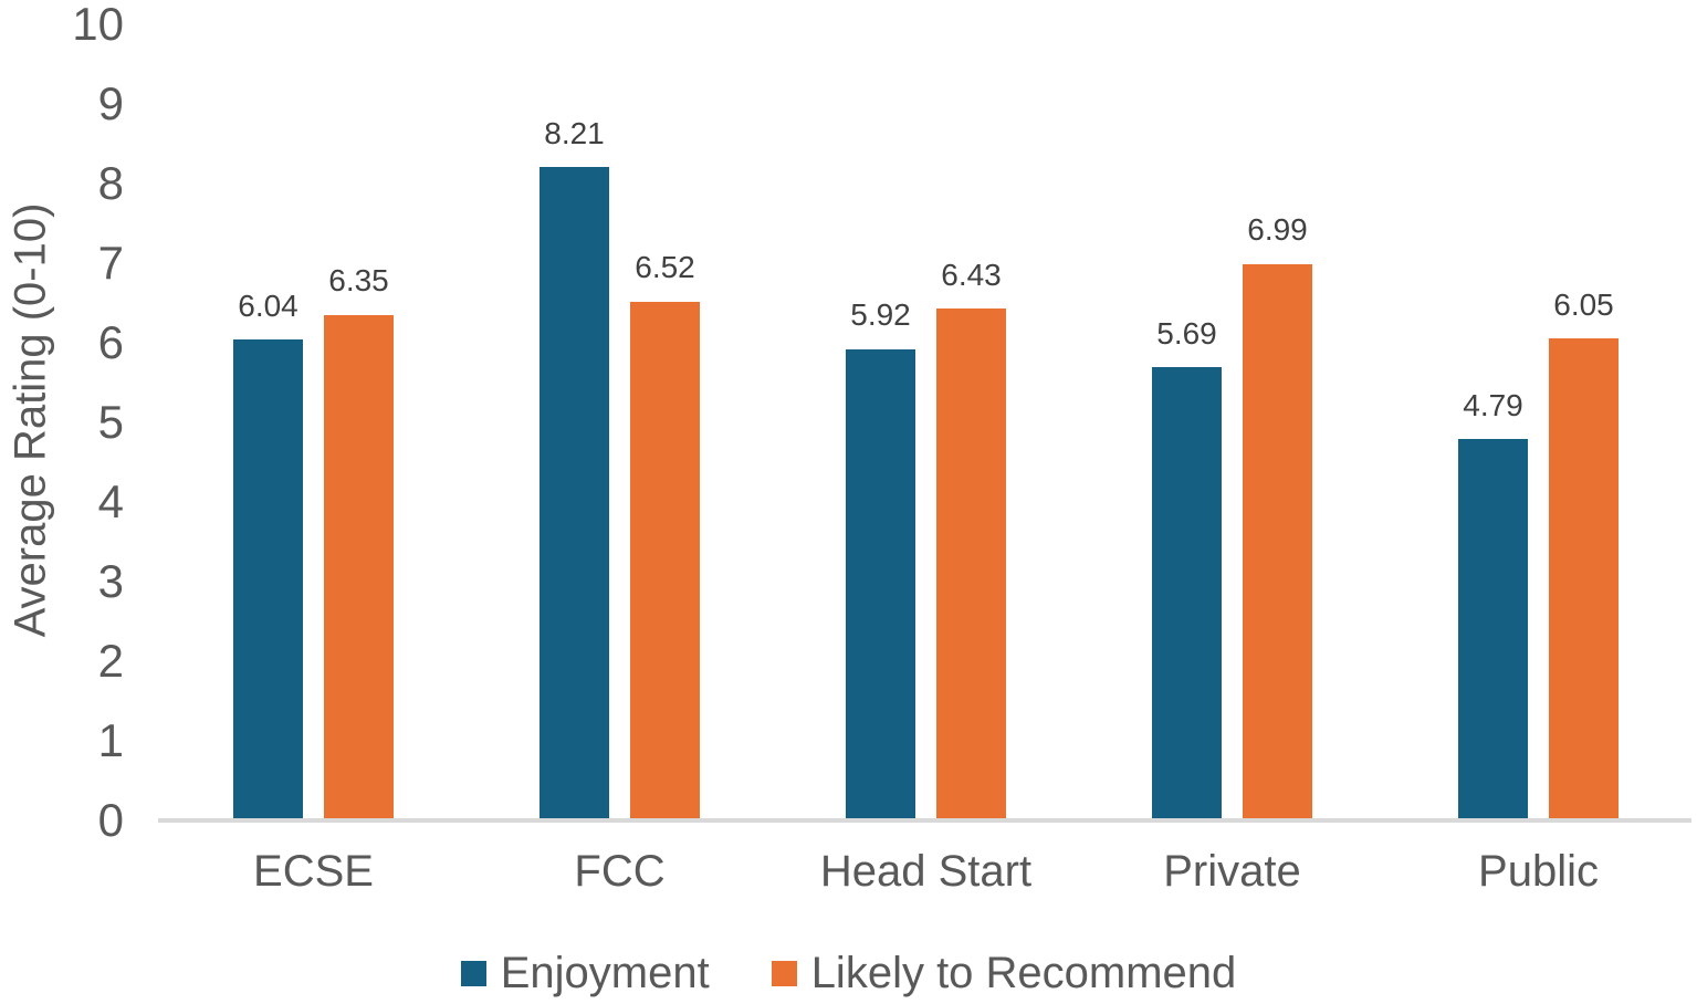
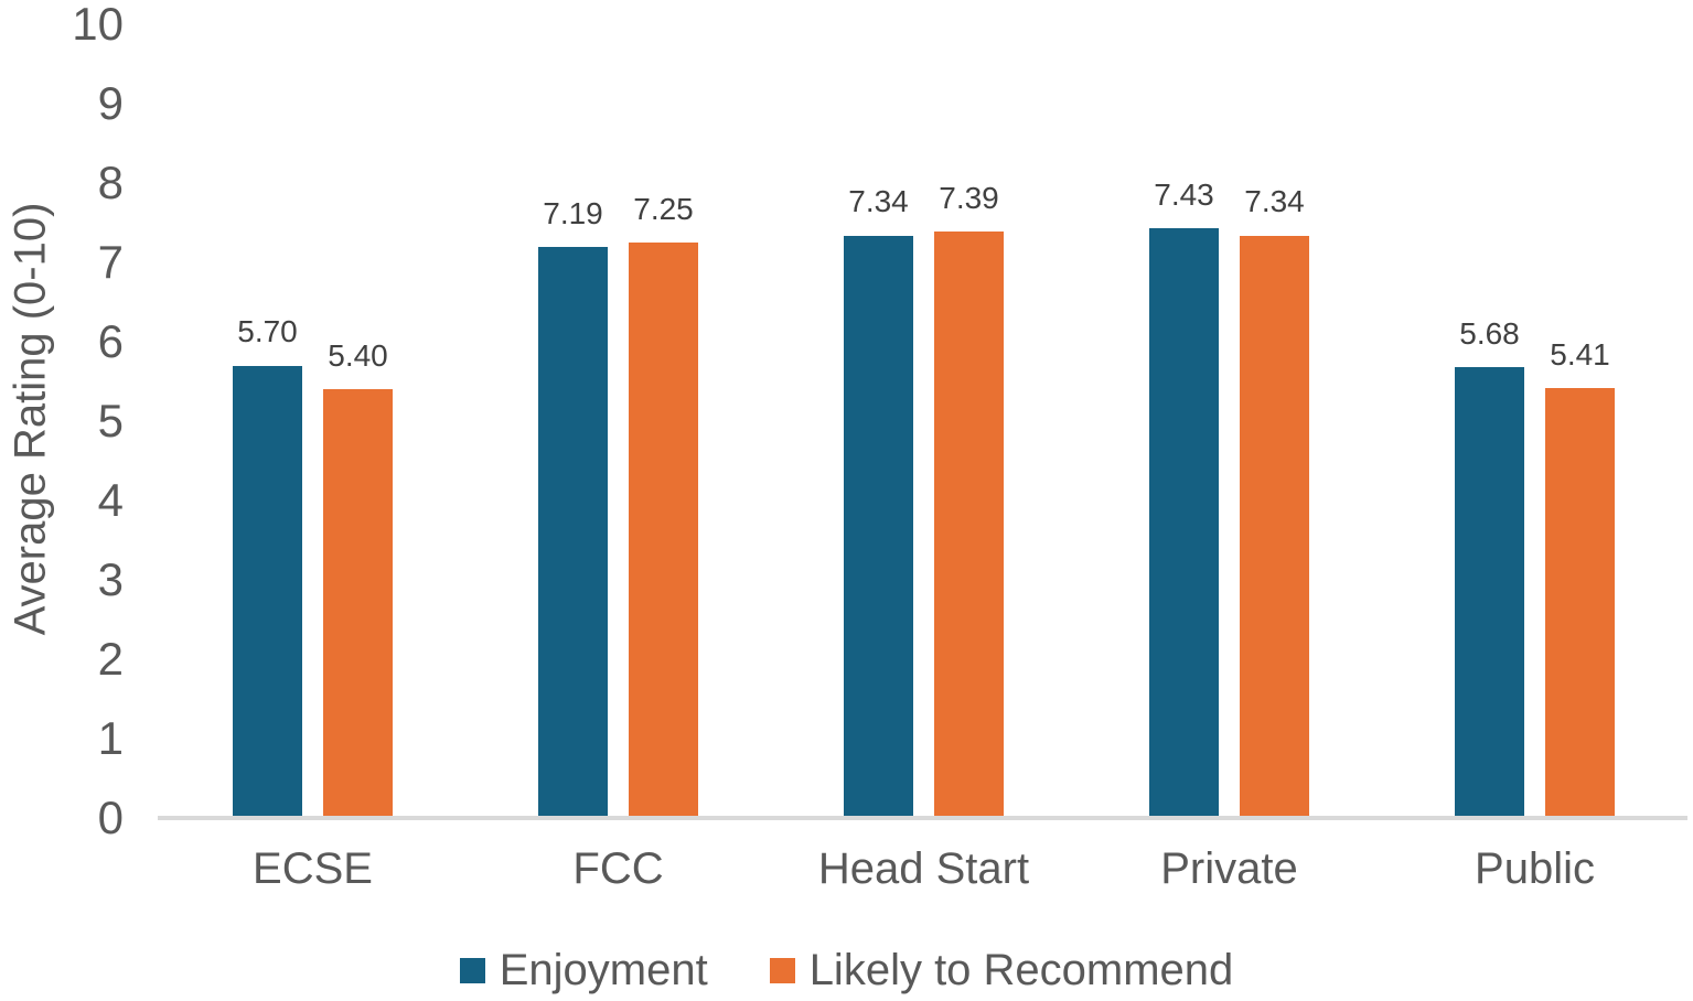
Enjoyment/ECSE: 6.04 -> 5.70
Likely to Recommend/ECSE: 6.35 -> 5.40
Enjoyment/FCC: 8.21 -> 7.19
Likely to Recommend/FCC: 6.52 -> 7.25
Enjoyment/Head Start: 5.92 -> 7.34
Likely to Recommend/Head Start: 6.43 -> 7.39
Enjoyment/Private: 5.69 -> 7.43
Likely to Recommend/Private: 6.99 -> 7.34
Enjoyment/Public: 4.79 -> 5.68
Likely to Recommend/Public: 6.05 -> 5.41
